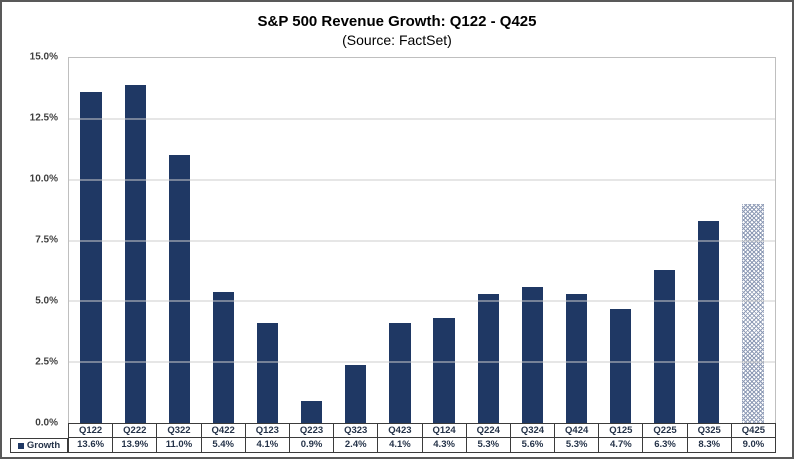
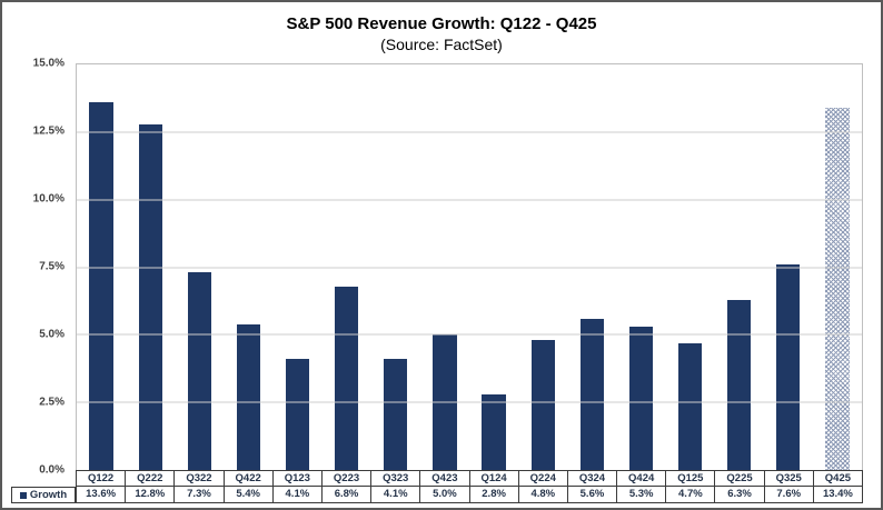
Q222: 13.9% -> 12.8%
Q322: 11.0% -> 7.3%
Q223: 0.9% -> 6.8%
Q323: 2.4% -> 4.1%
Q423: 4.1% -> 5.0%
Q124: 4.3% -> 2.8%
Q224: 5.3% -> 4.8%
Q325: 8.3% -> 7.6%
Q425: 9.0% -> 13.4%
